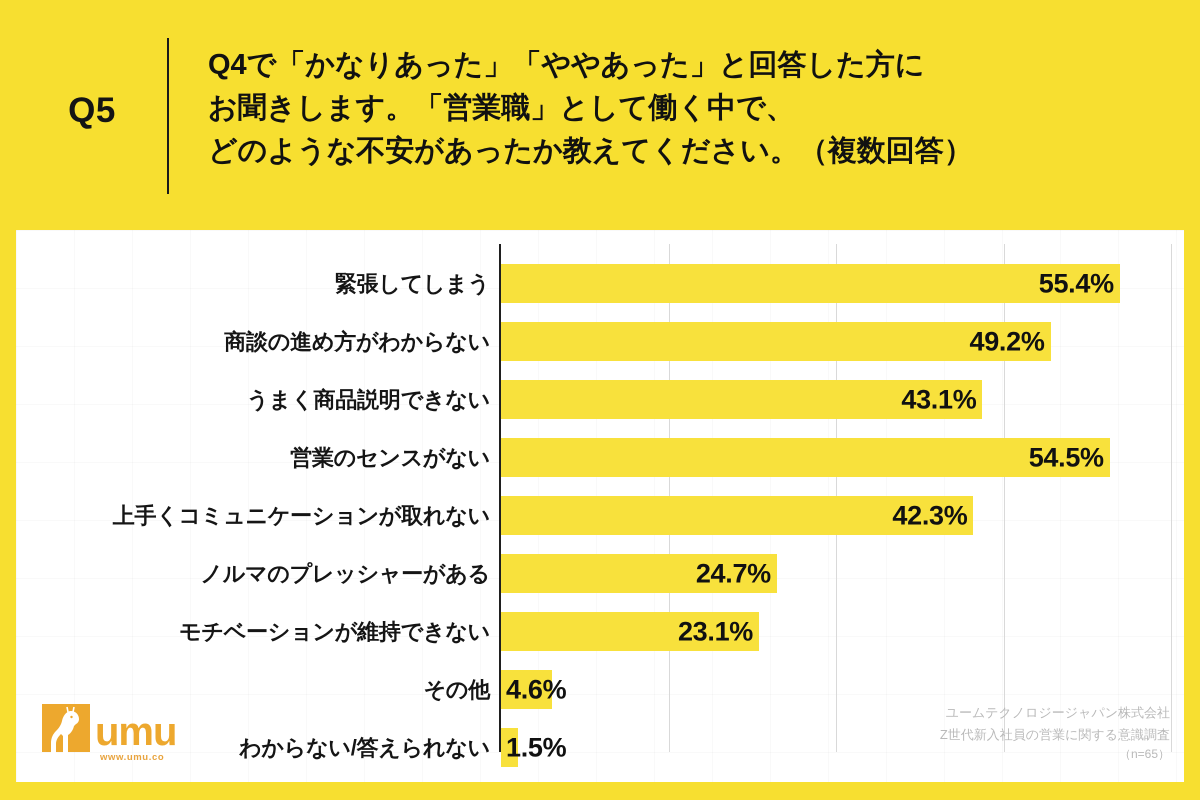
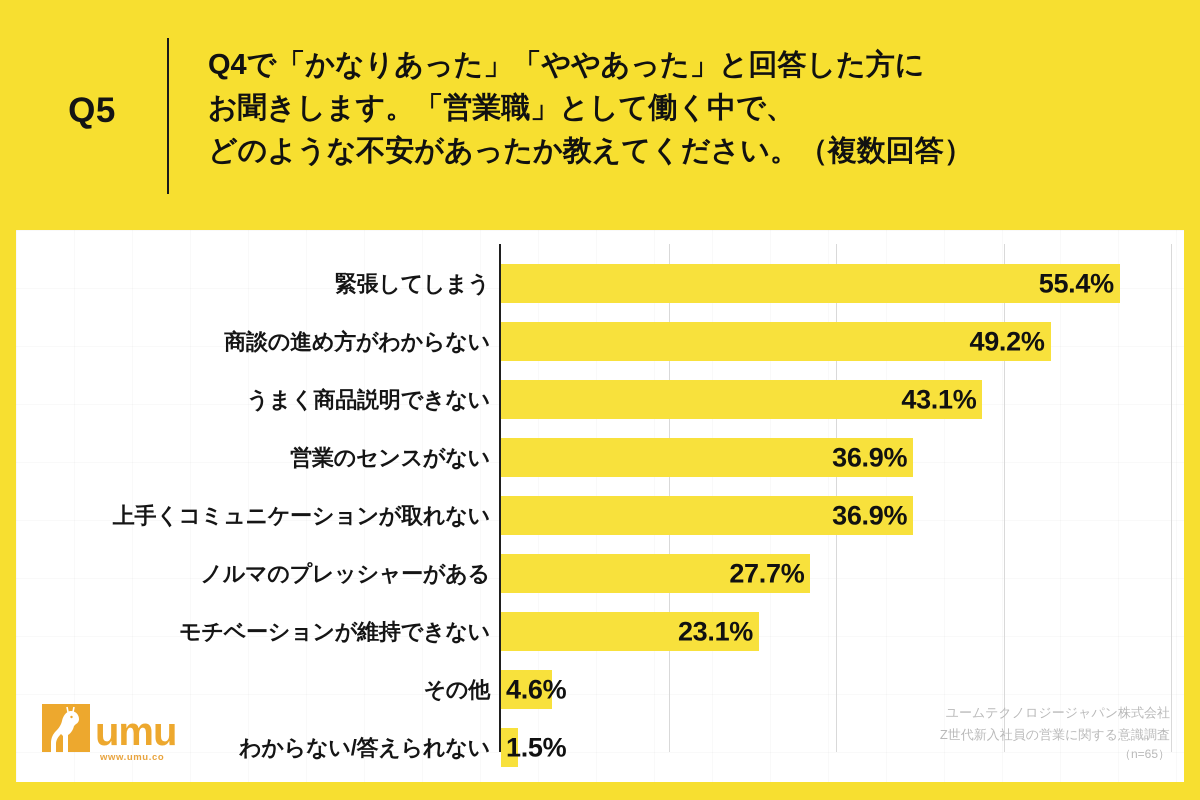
営業のセンスがない: 54.5% -> 36.9%
上手くコミュニケーションが取れない: 42.3% -> 36.9%
ノルマのプレッシャーがある: 24.7% -> 27.7%
